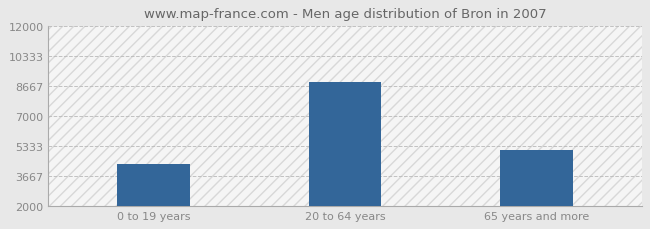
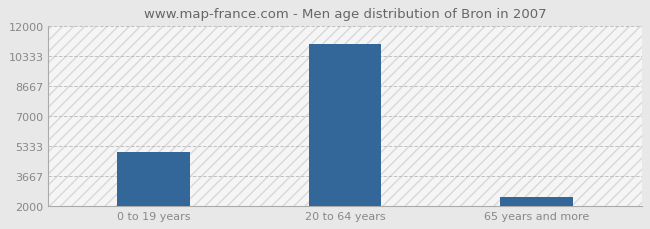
0 to 19 years: 4300 -> 5000
20 to 64 years: 8900 -> 11000
65 years and more: 5100 -> 2500
